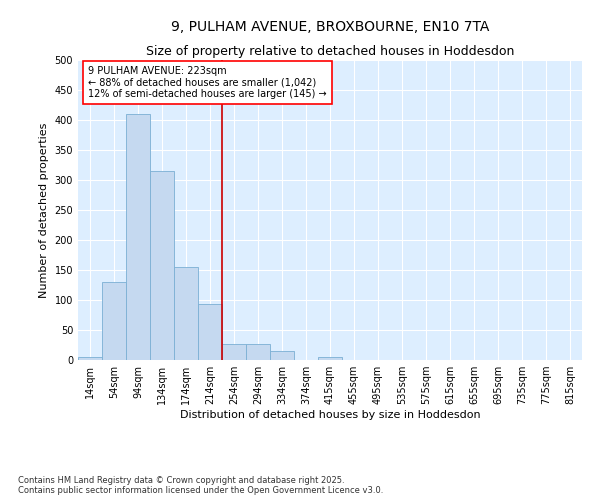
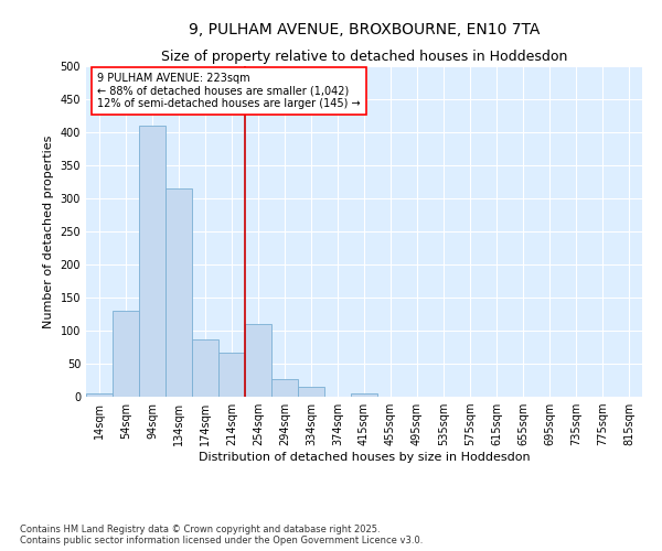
174sqm: 155 -> 86
214sqm: 93 -> 66
254sqm: 27 -> 110
